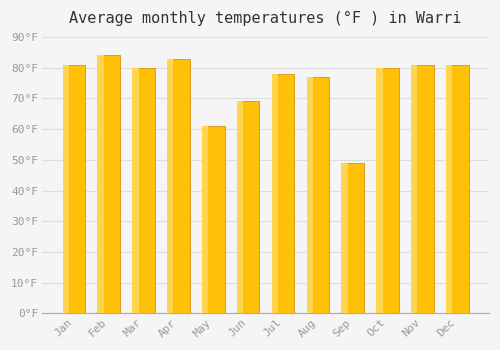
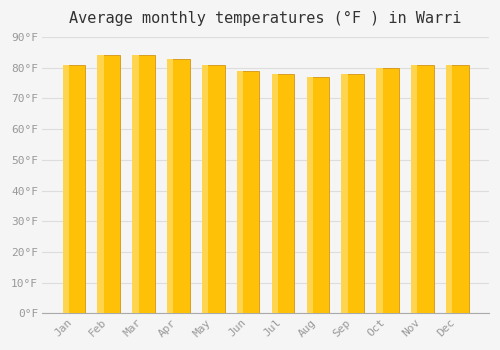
Mar: 80°F -> 84°F
May: 61°F -> 81°F
Jun: 69°F -> 79°F
Sep: 49°F -> 78°F
